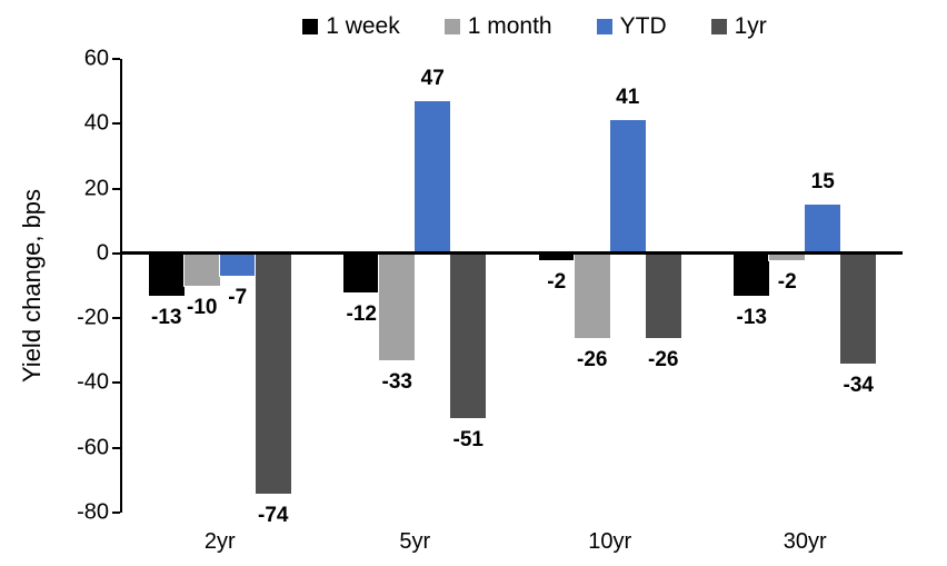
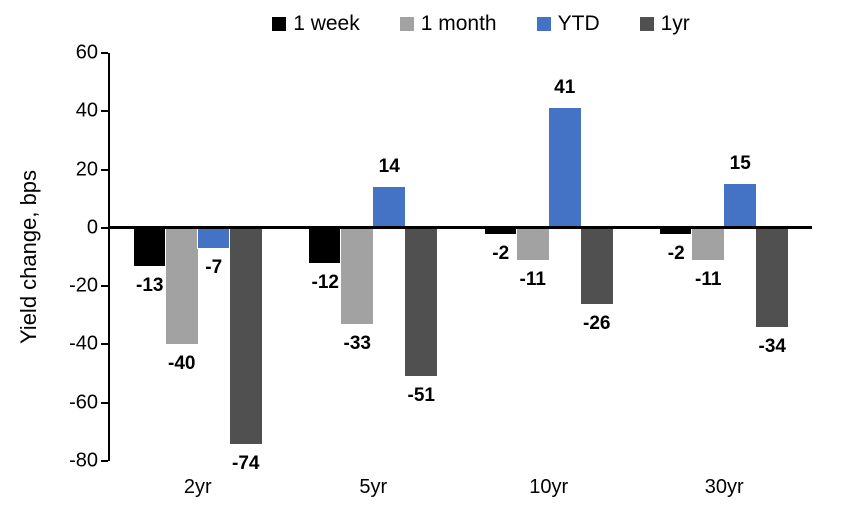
1 month/2yr: -10 -> -40
YTD/5yr: 47 -> 14
1 month/10yr: -26 -> -11
1 week/30yr: -13 -> -2
1 month/30yr: -2 -> -11
